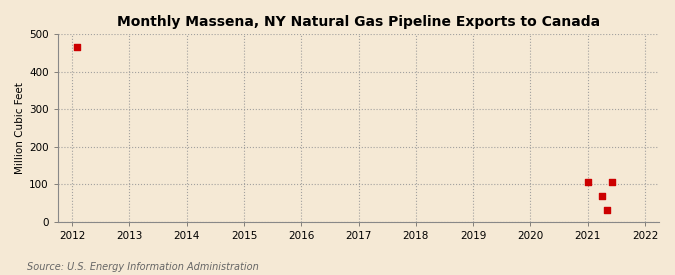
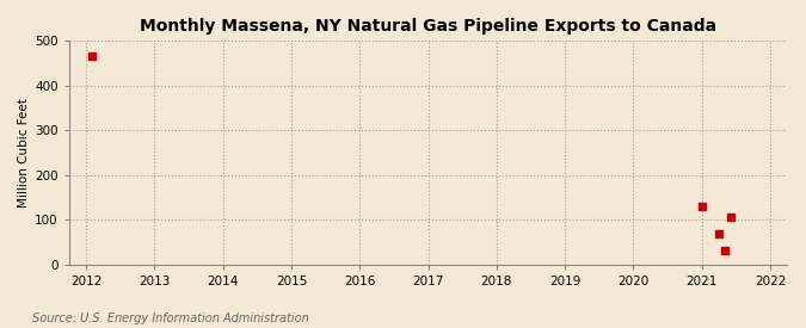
2021: 105 -> 130
